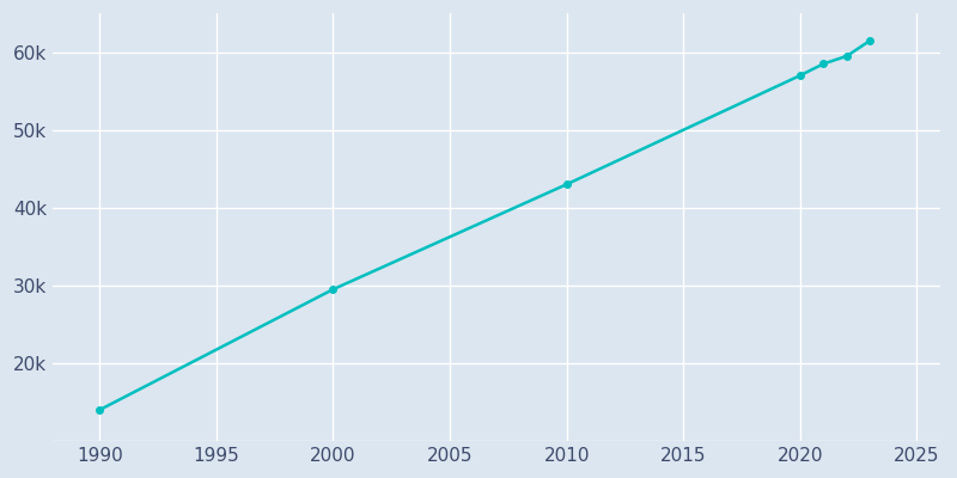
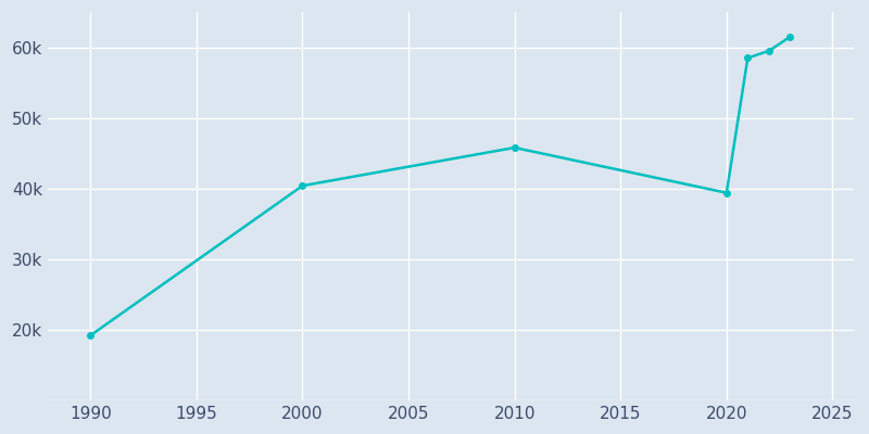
1990: 14.0k -> 19.2k
2000: 29.5k -> 40.4k
2010: 43.0k -> 45.8k
2020: 57.0k -> 39.4k
